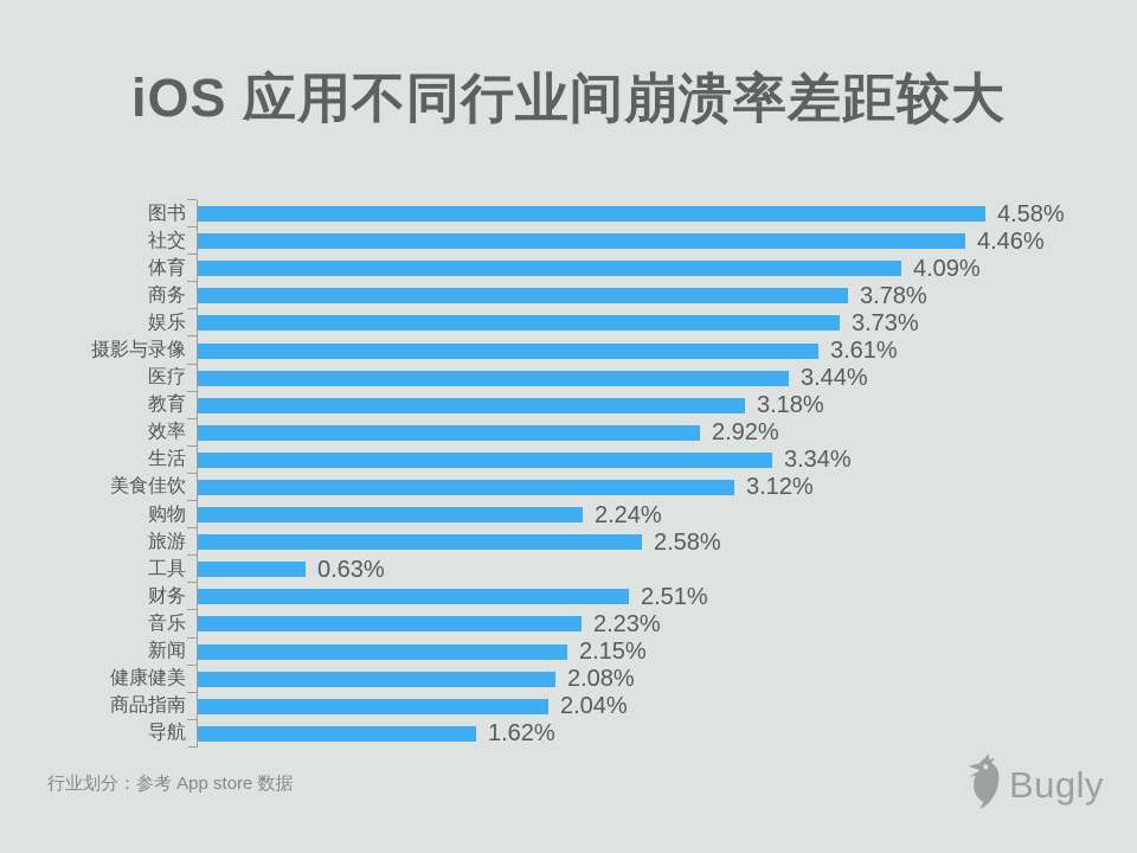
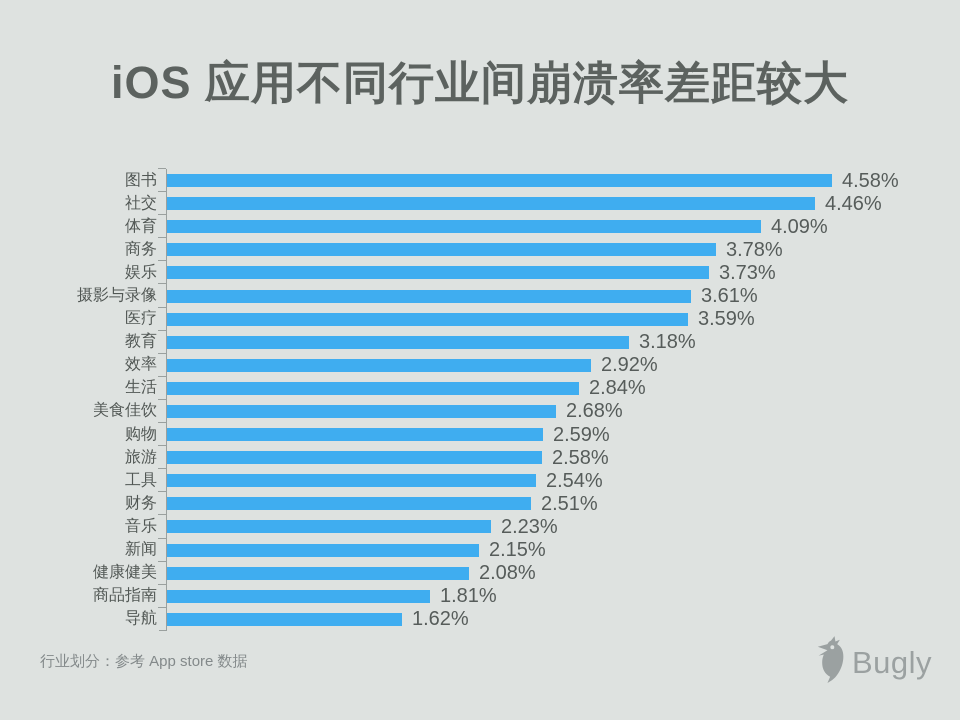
医疗: 3.44% -> 3.59%
生活: 3.34% -> 2.84%
美食佳饮: 3.12% -> 2.68%
购物: 2.24% -> 2.59%
工具: 0.63% -> 2.54%
商品指南: 2.04% -> 1.81%
